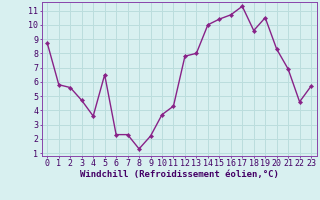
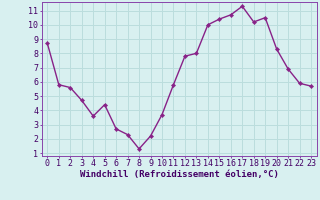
5: 6.5 -> 4.4
6: 2.3 -> 2.7
11: 4.3 -> 5.8
18: 9.6 -> 10.2
22: 4.6 -> 5.9
